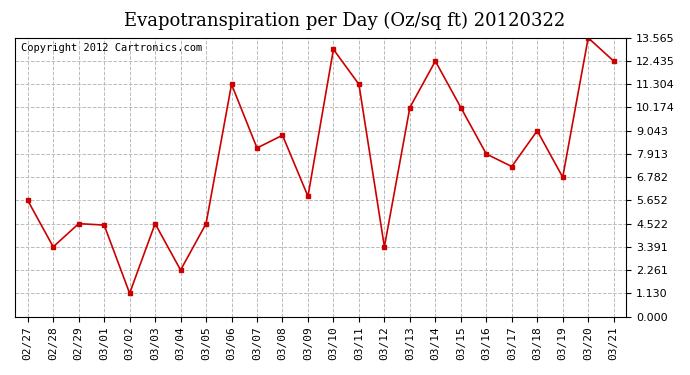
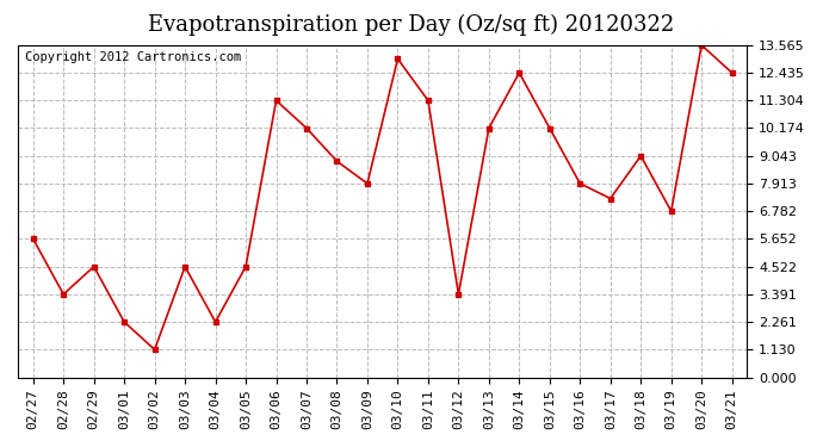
03/01: 4.45 -> 2.26
03/07: 8.20 -> 10.17
03/09: 5.85 -> 7.91
